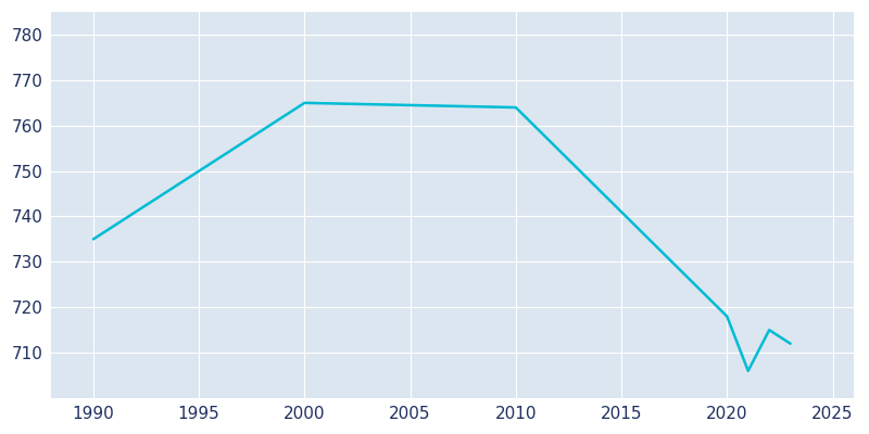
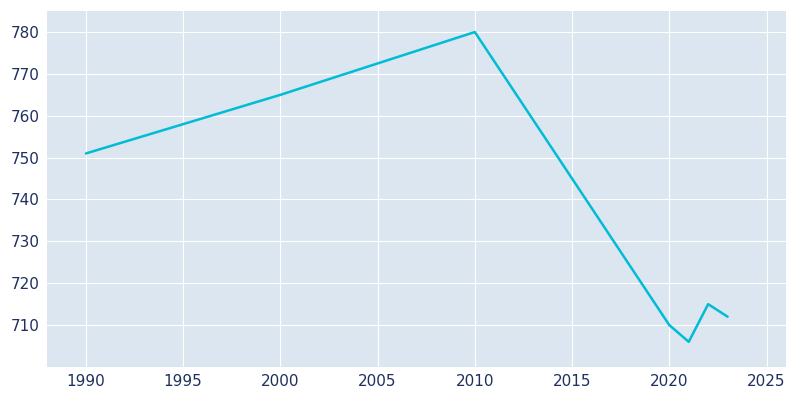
1990: 735 -> 751
2010: 764 -> 780
2020: 718 -> 710
